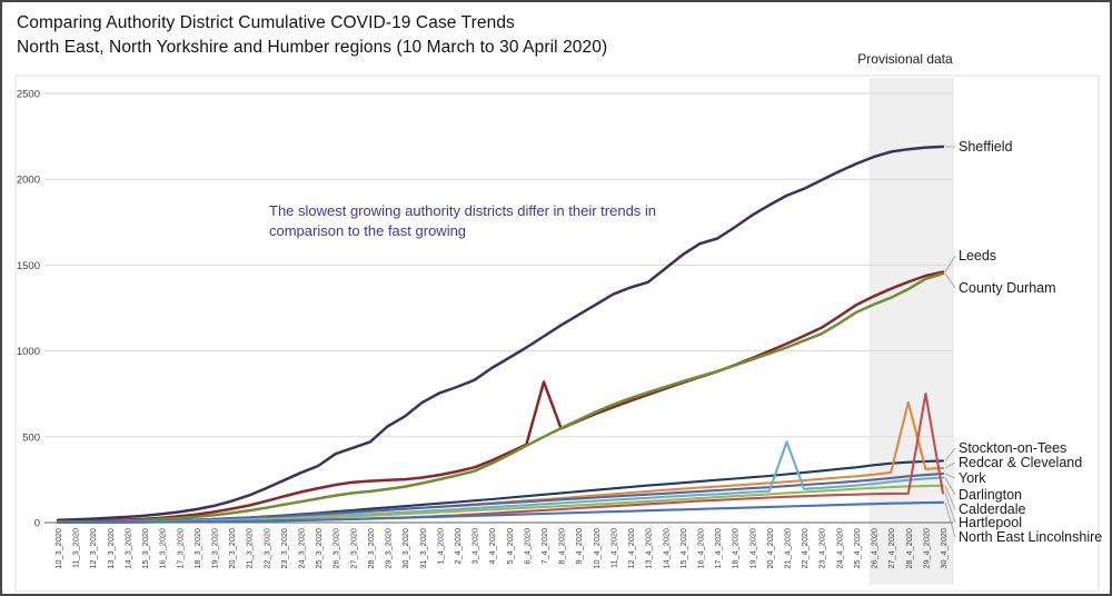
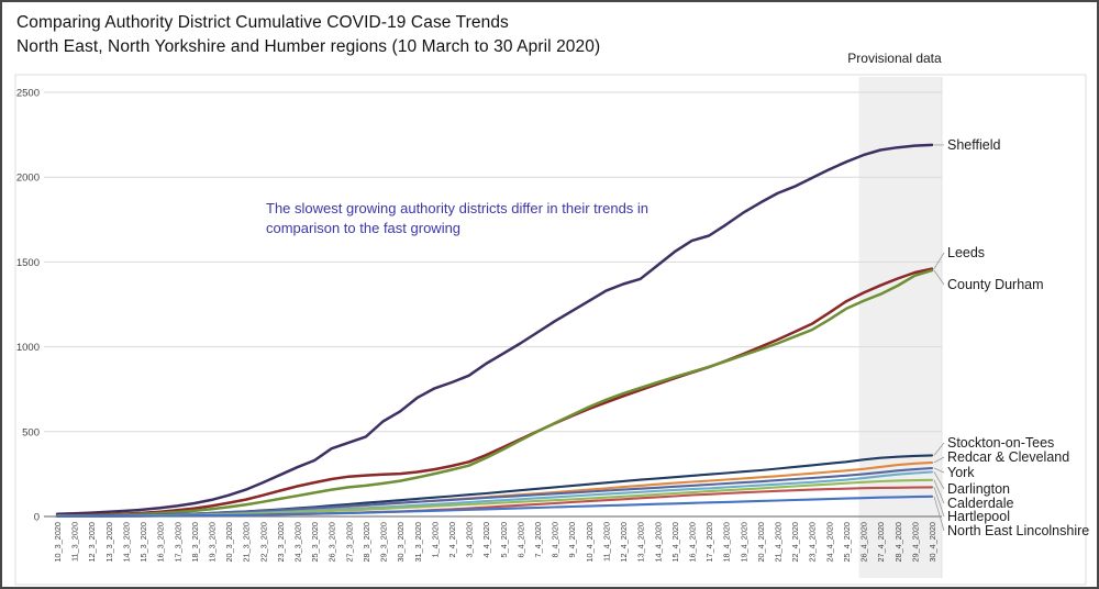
Leeds/7_4_2020: 820 -> 500
Darlington/21_4_2020: 470 -> 190
Redcar & Cleveland/28_4_2020: 700 -> 300
Hartlepool/29_4_2020: 750 -> 170
